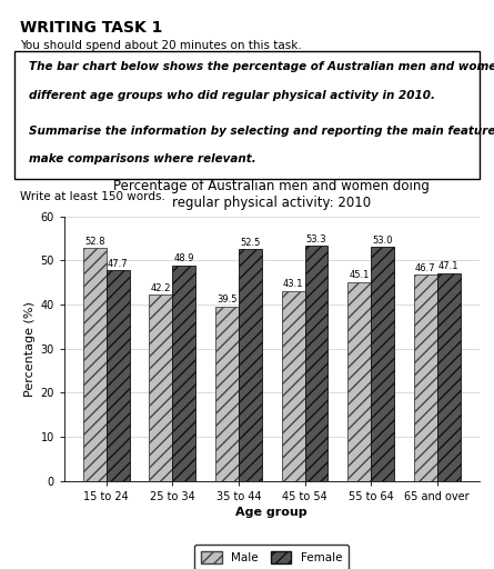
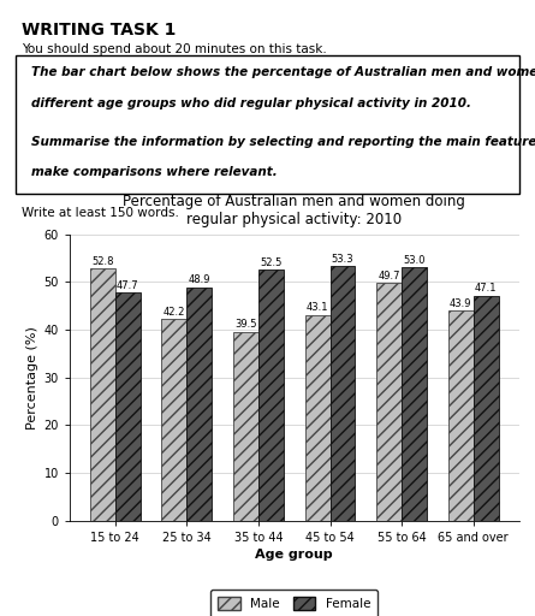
Male/55 to 64: 45.1 -> 49.7
Male/65 and over: 46.7 -> 43.9
